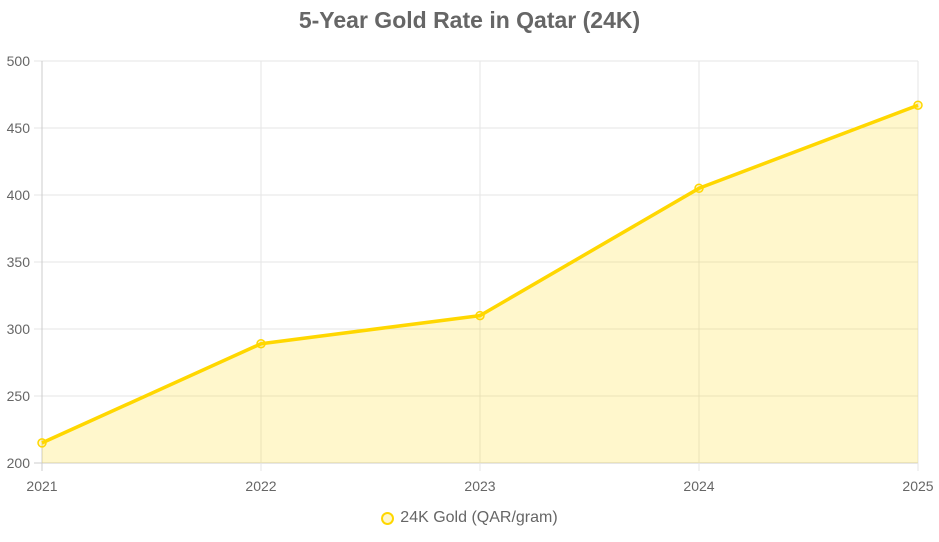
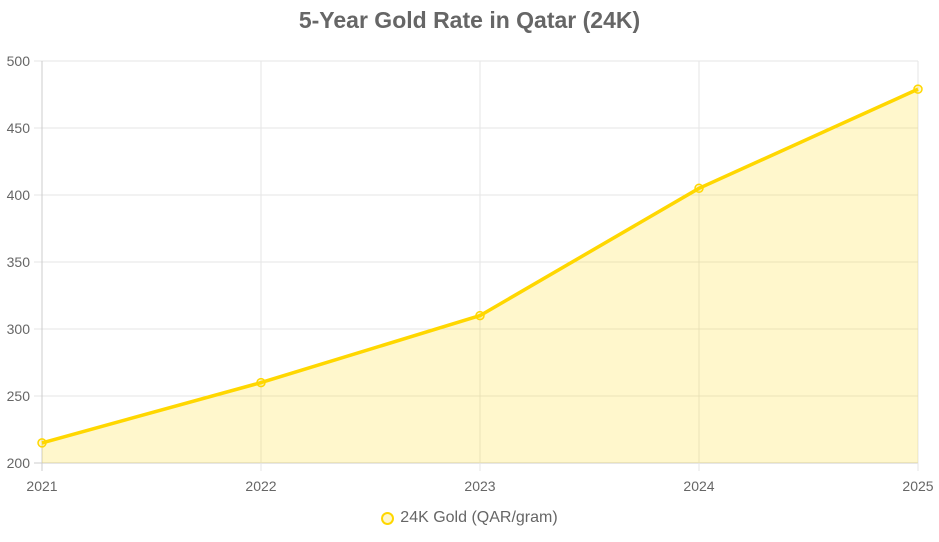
2022: 289 -> 260
2025: 467 -> 479
